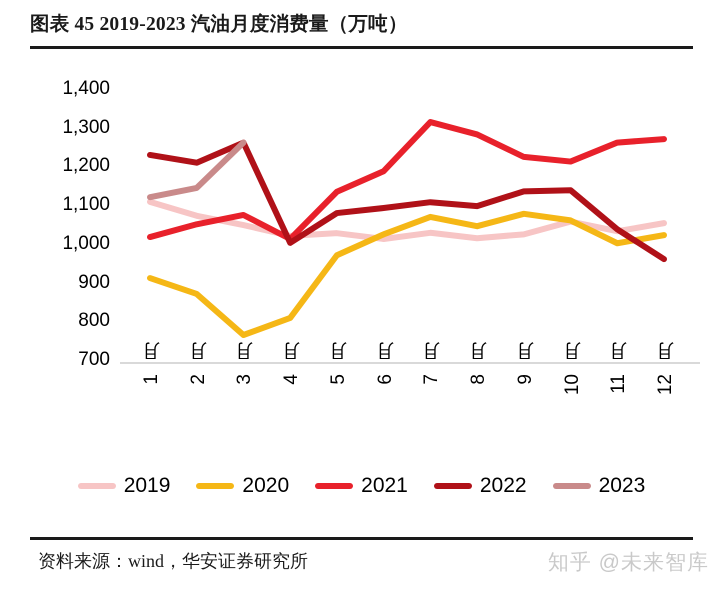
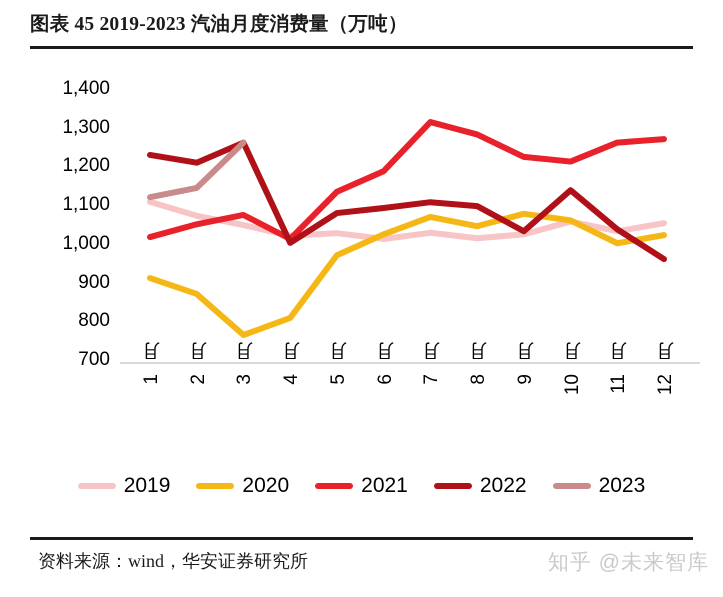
2022/9月: 1130 -> 1030
